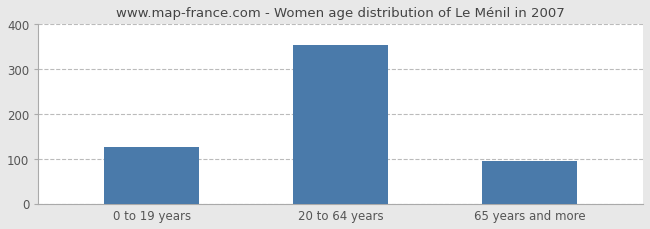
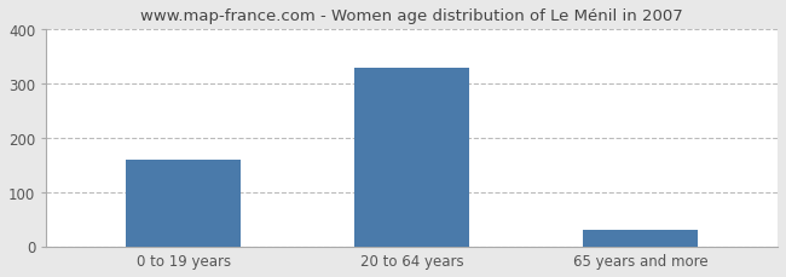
0 to 19 years: 127 -> 160
20 to 64 years: 354 -> 330
65 years and more: 95 -> 30
